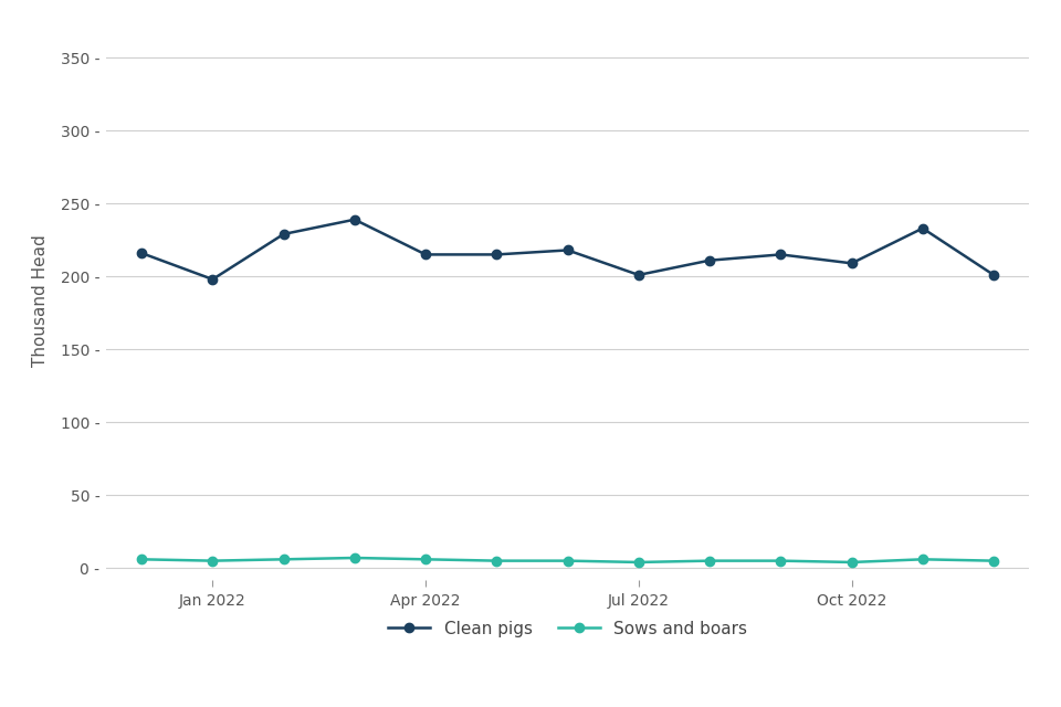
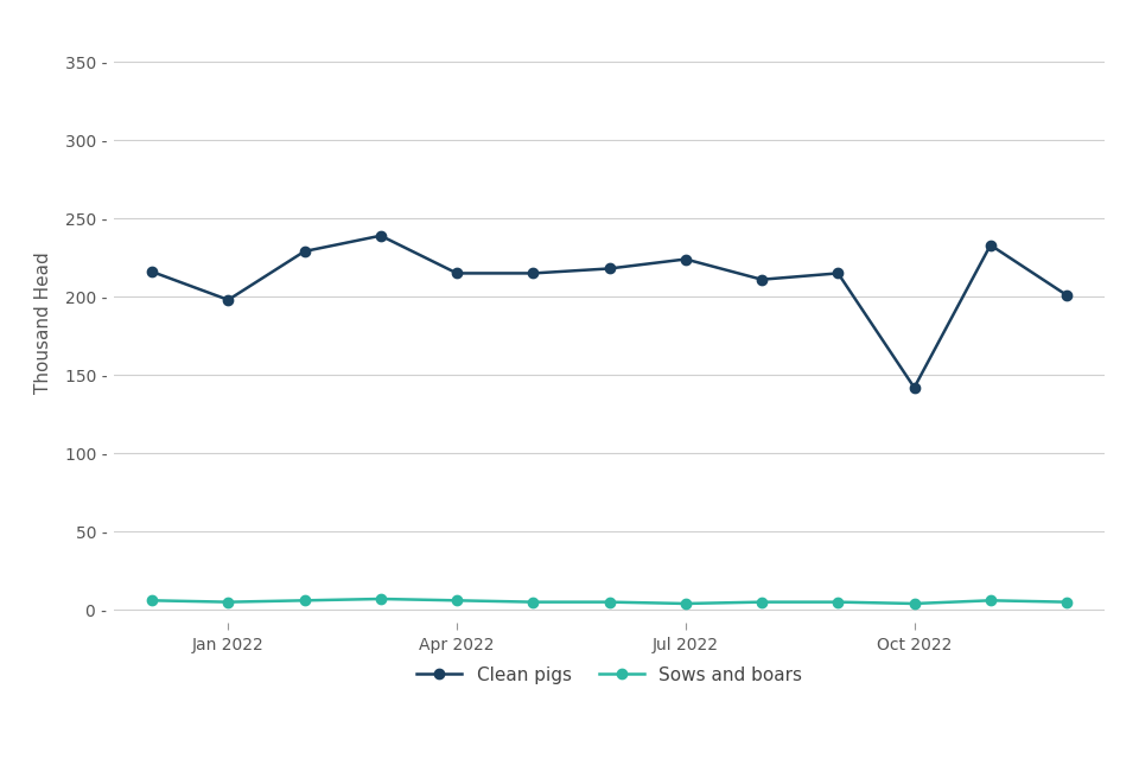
Clean pigs/Jul 2022: 201 - -> 224 -
Clean pigs/Oct 2022: 209 - -> 142 -
